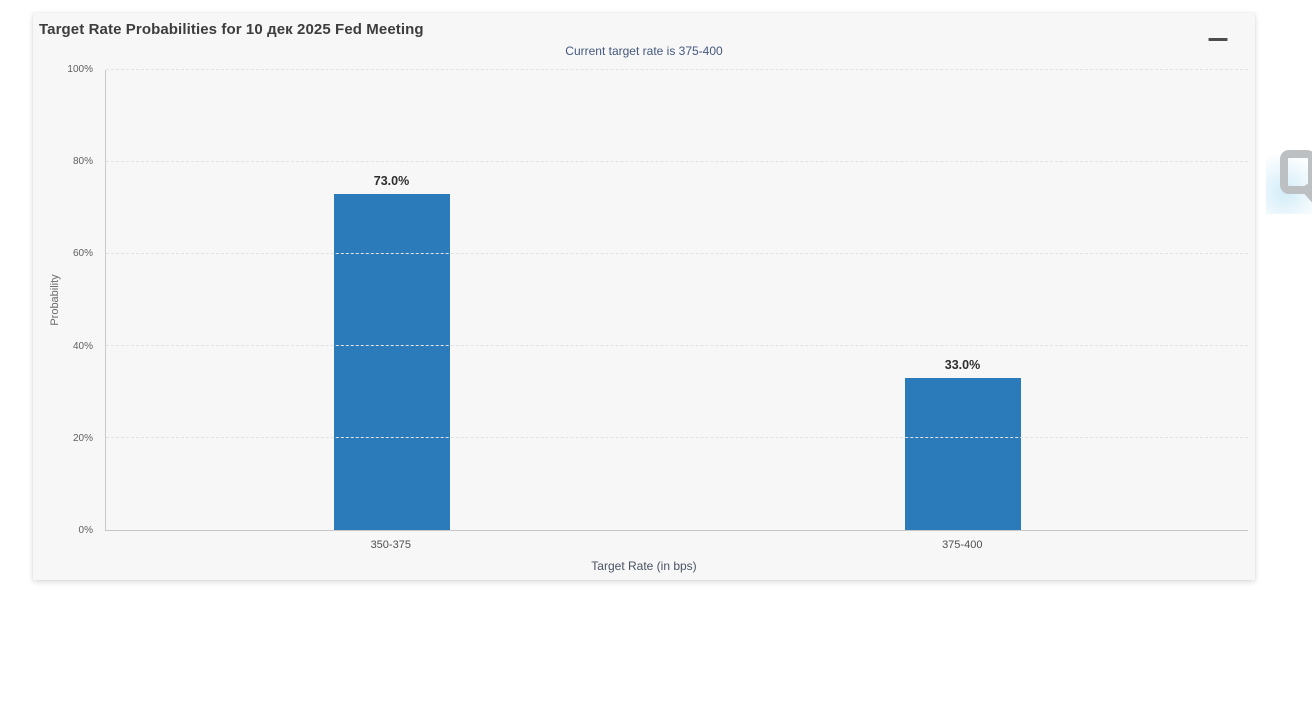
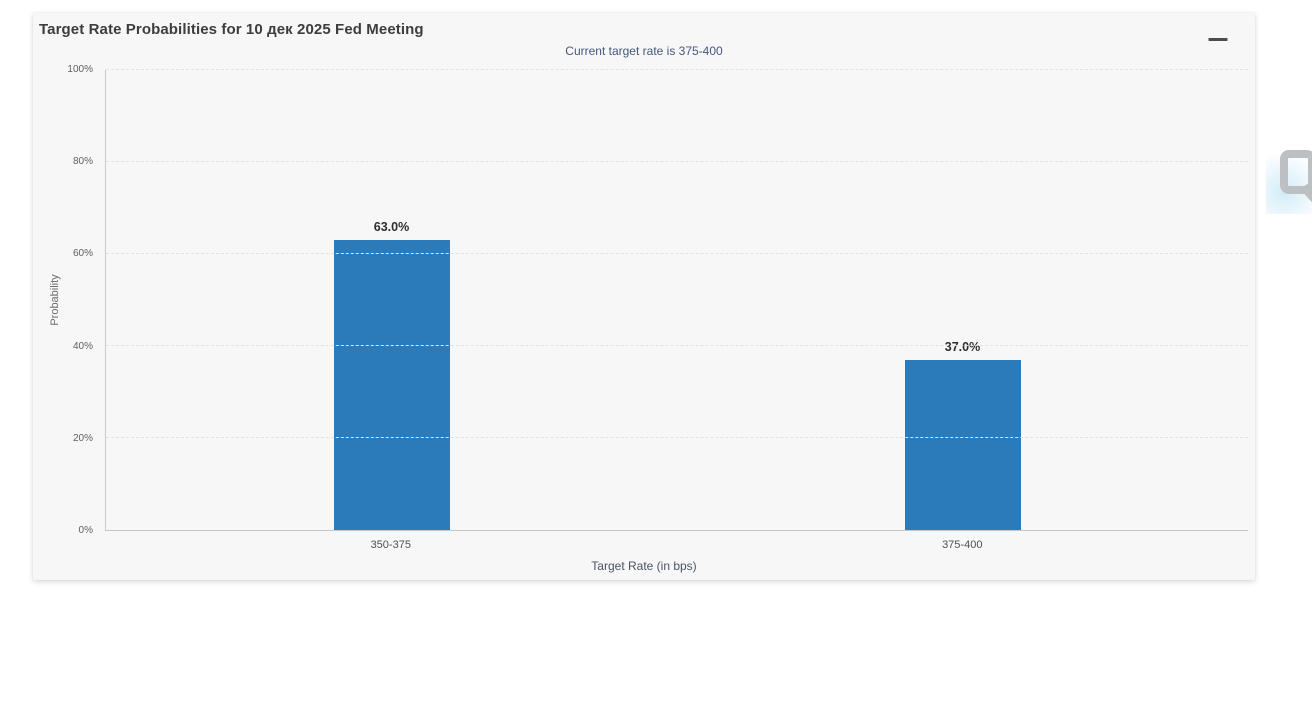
350-375: 73.0% -> 63.0%
375-400: 33.0% -> 37.0%
